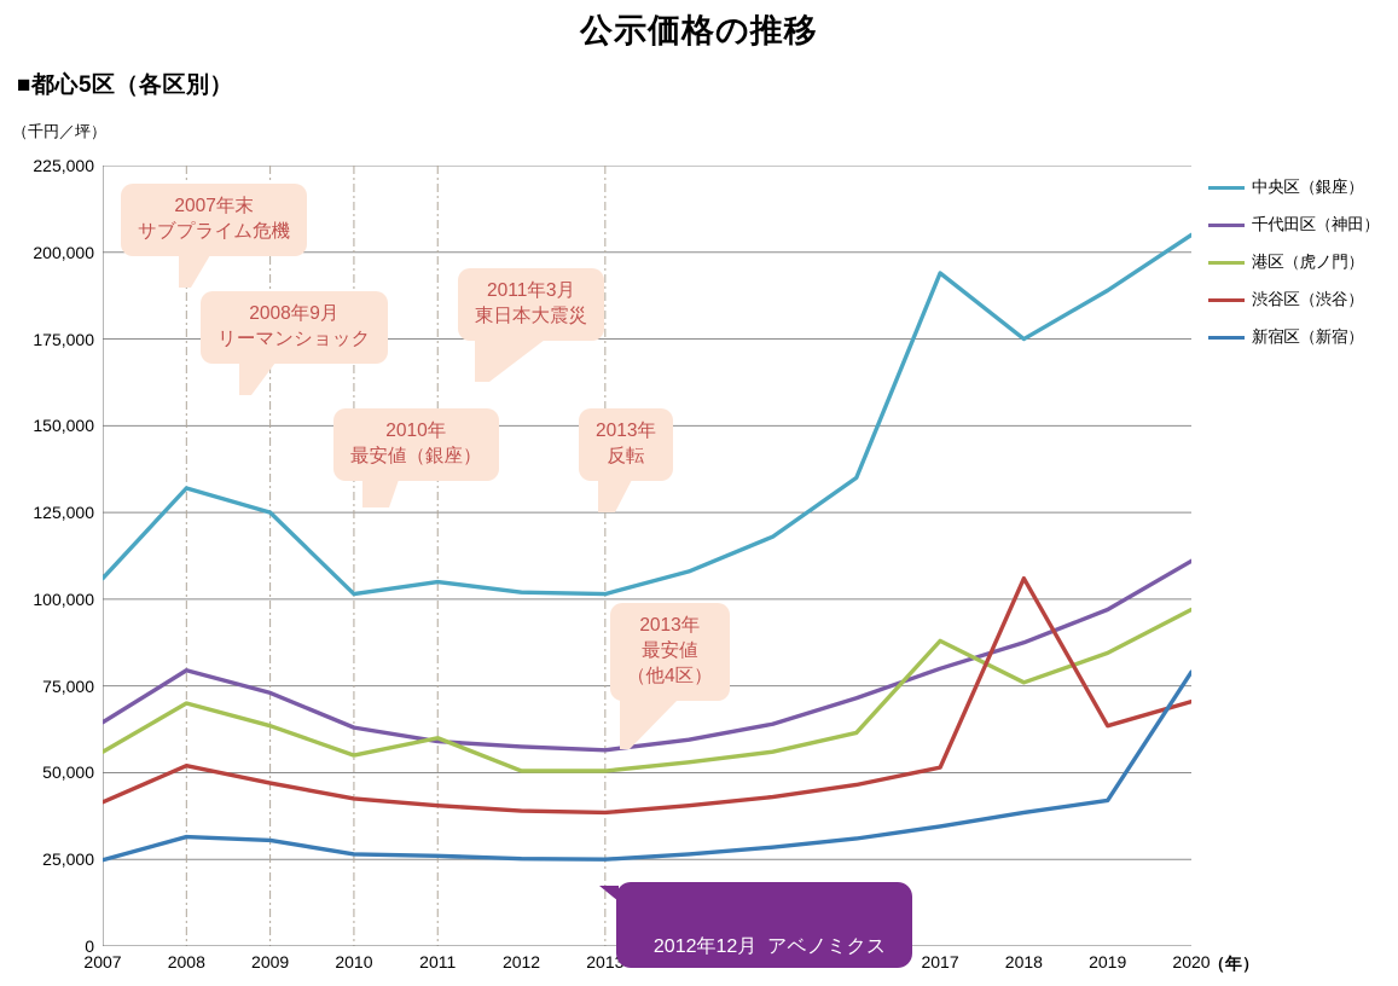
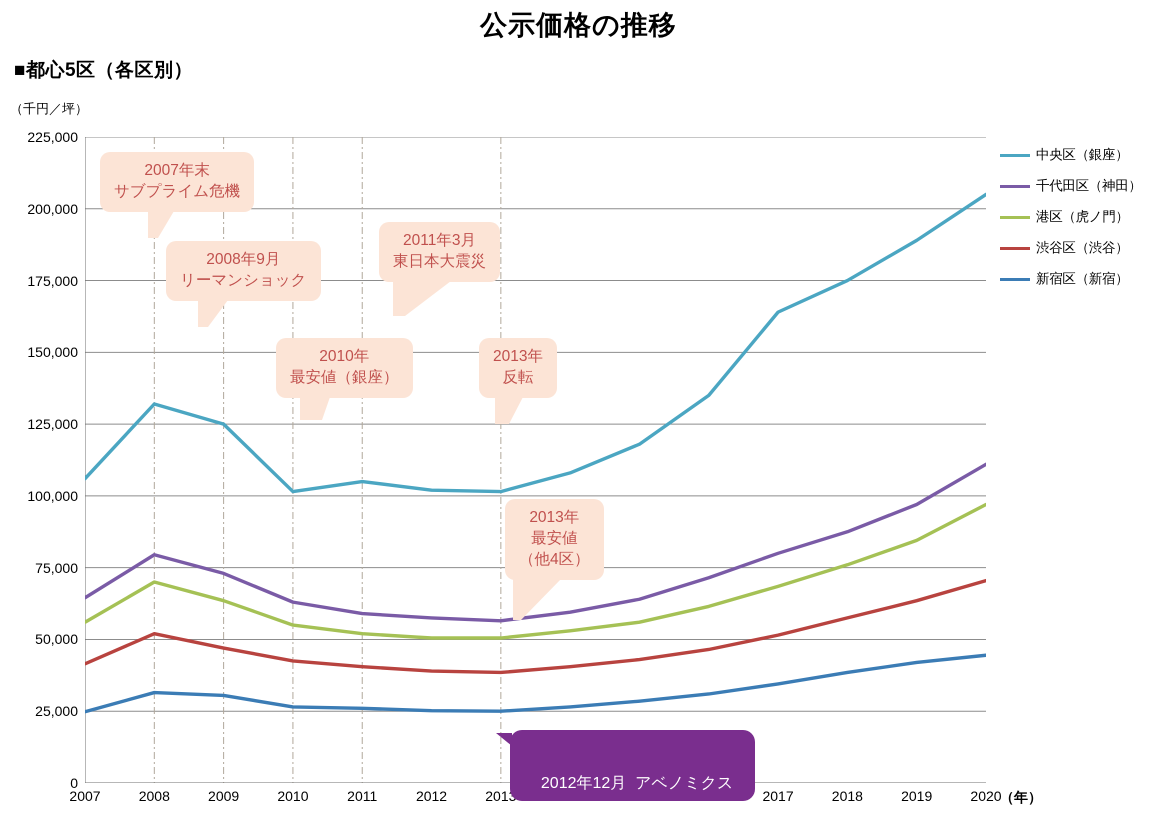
港区（虎ノ門）/2011: 60000 -> 52000
中央区（銀座）/2017: 194000 -> 164000
港区（虎ノ門）/2017: 88000 -> 68000
渋谷区（渋谷）/2018: 106000 -> 58000
新宿区（新宿）/2020: 79000 -> 44000
